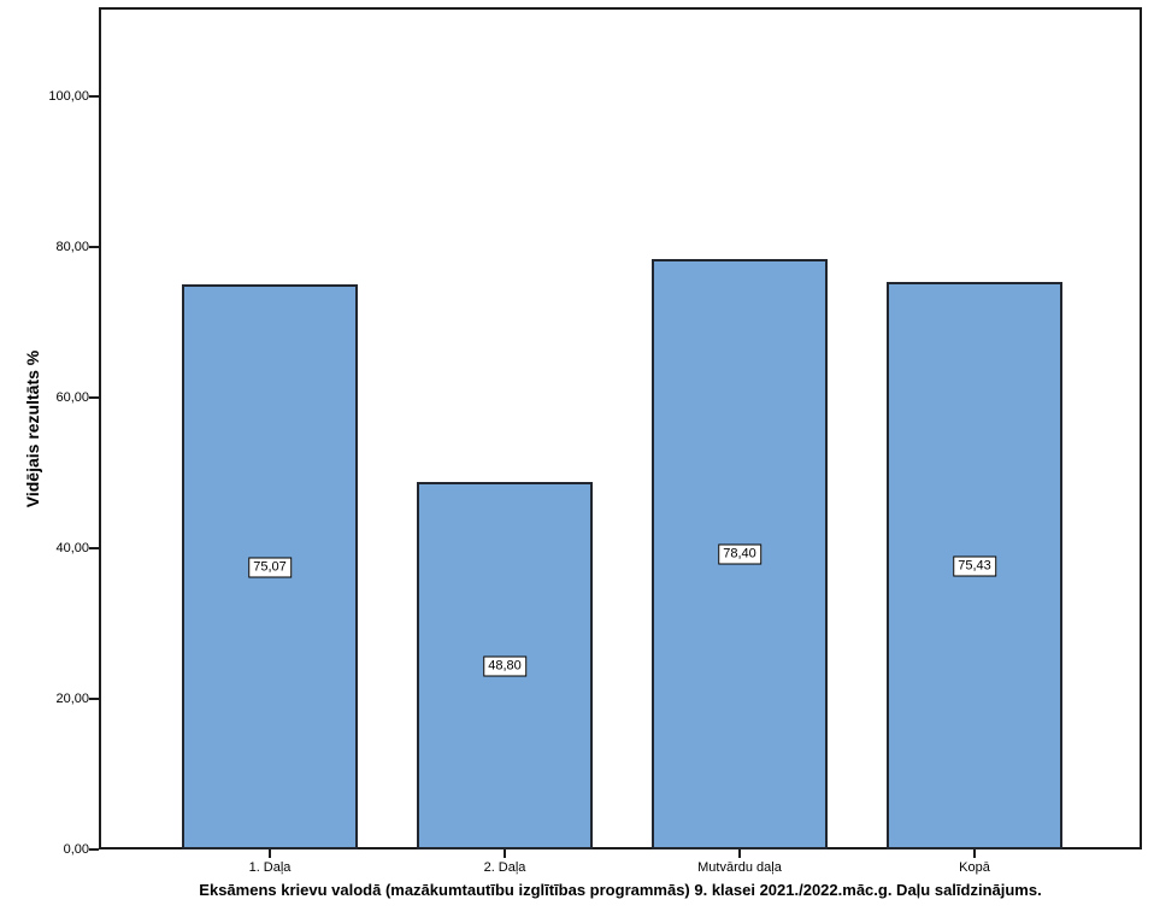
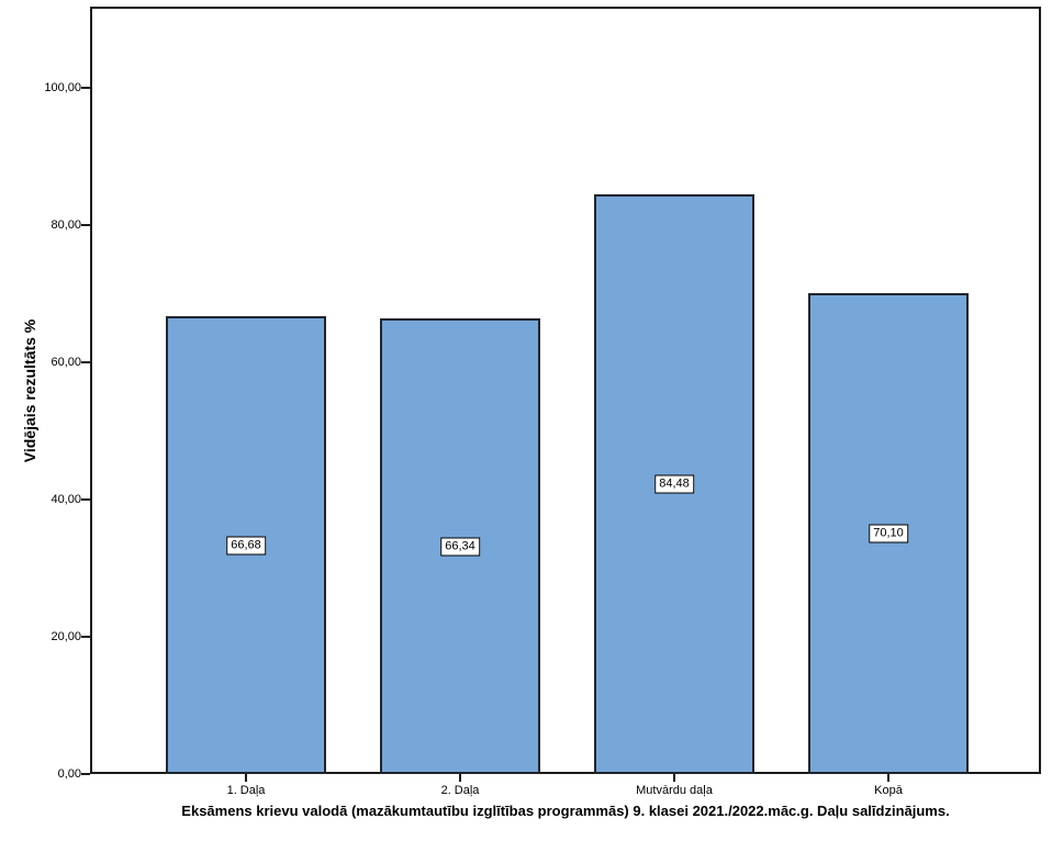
1. Daļa: 75,07 -> 66,68
2. Daļa: 48,80 -> 66,34
Mutvārdu daļa: 78,40 -> 84,48
Kopā: 75,43 -> 70,10
